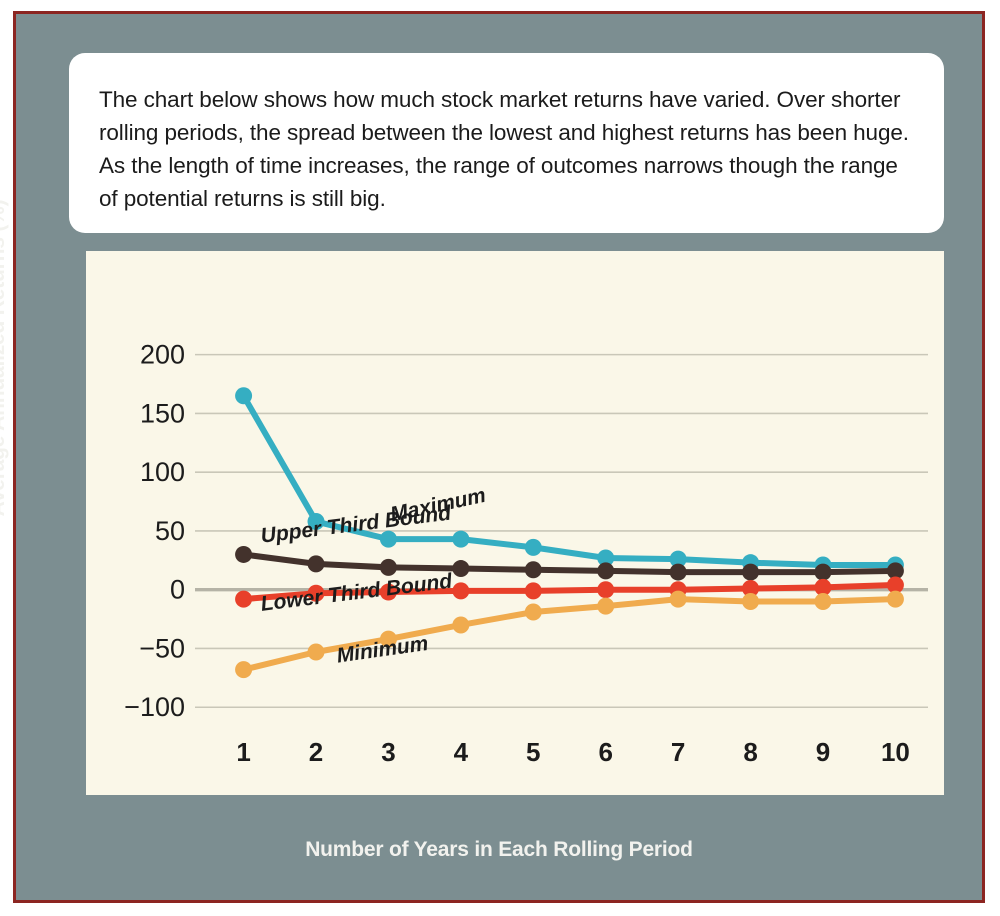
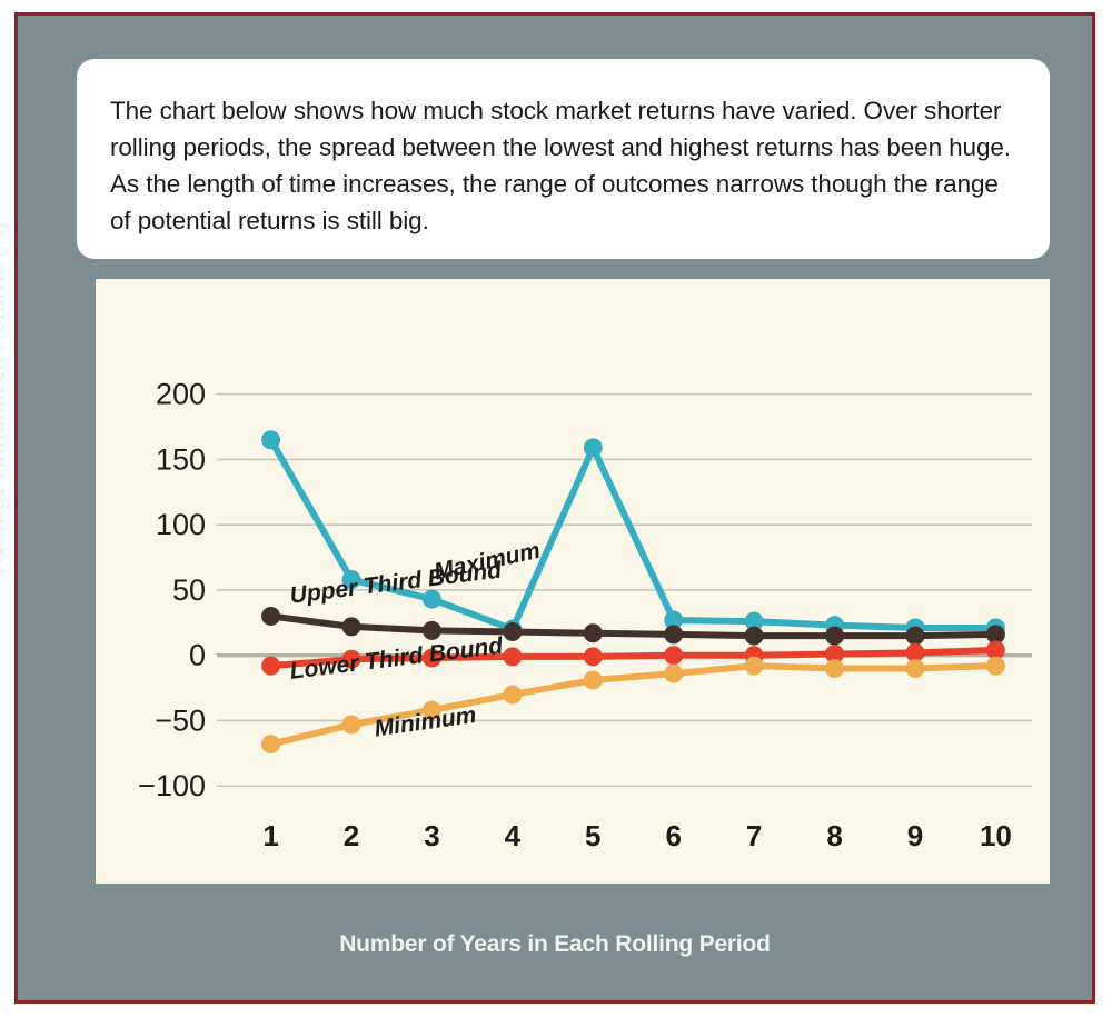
Maximum/4: 43 -> 20
Maximum/5: 36 -> 159
